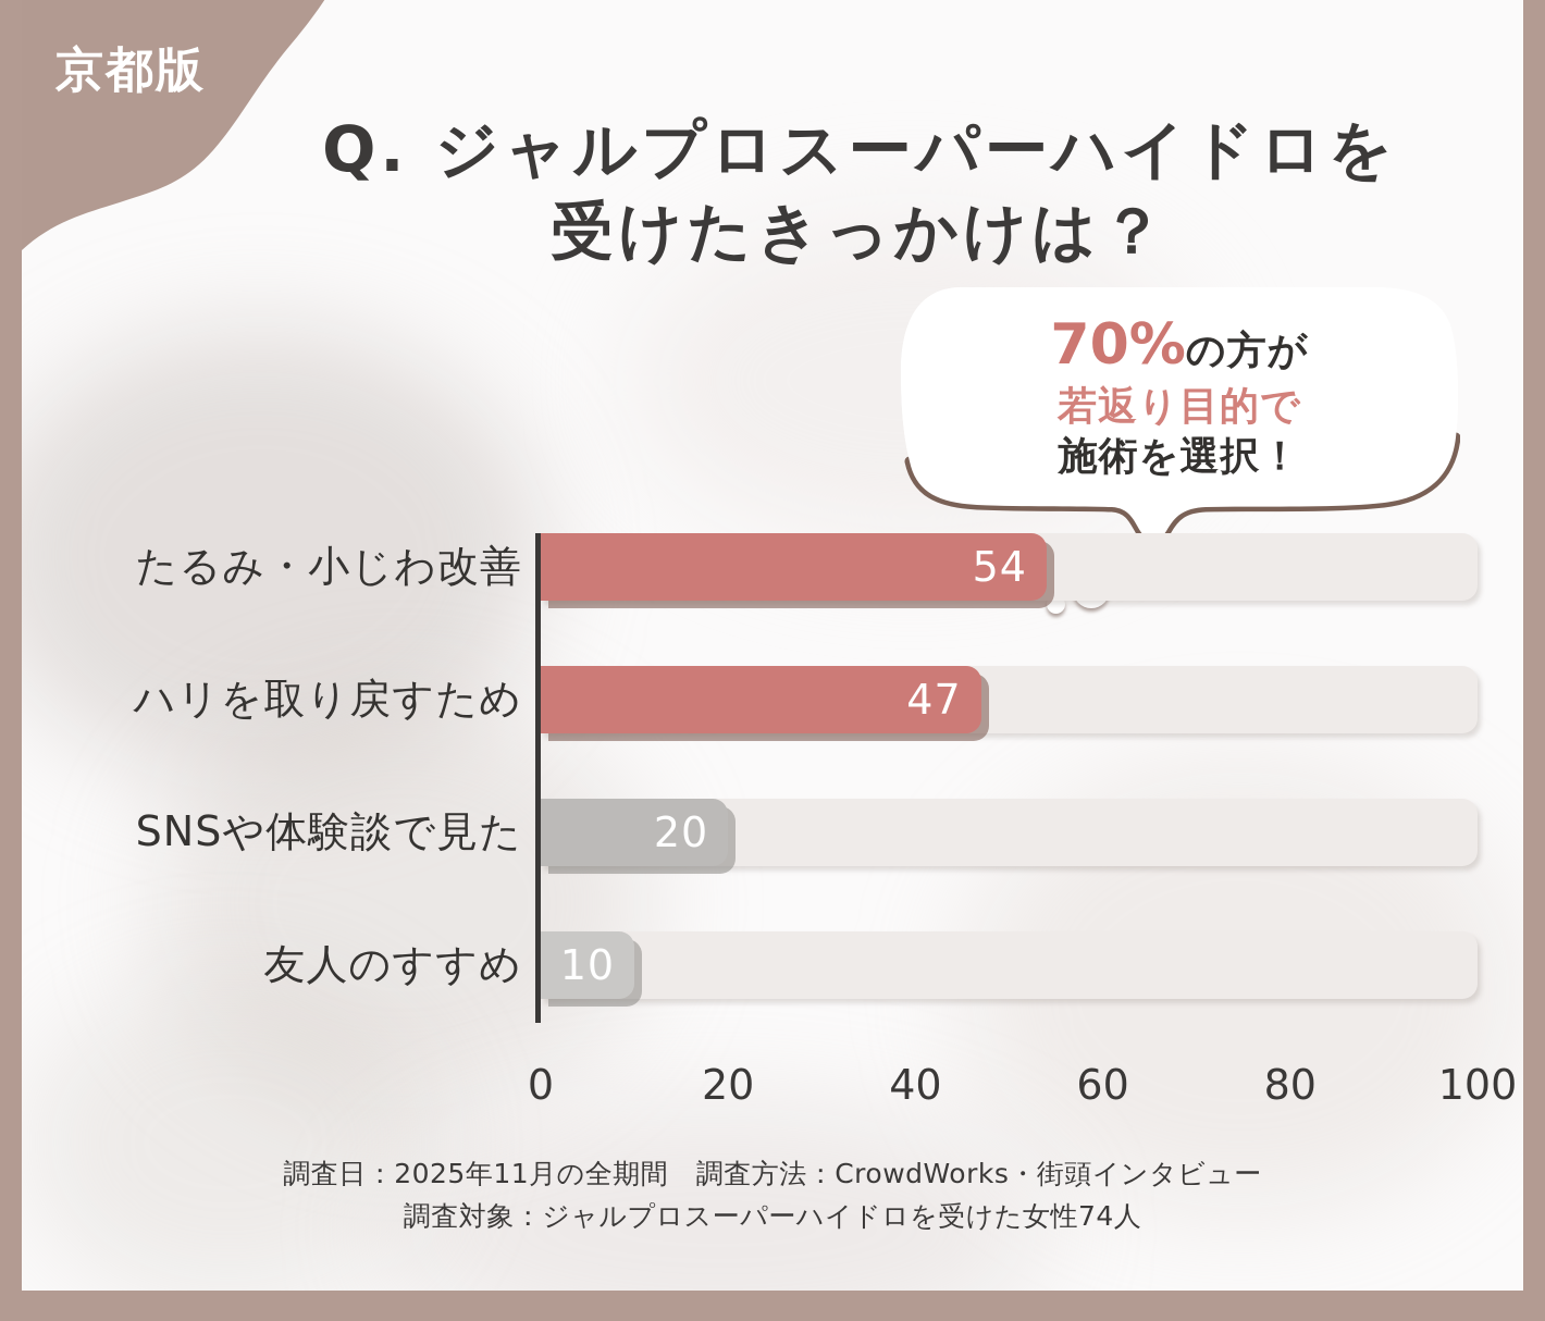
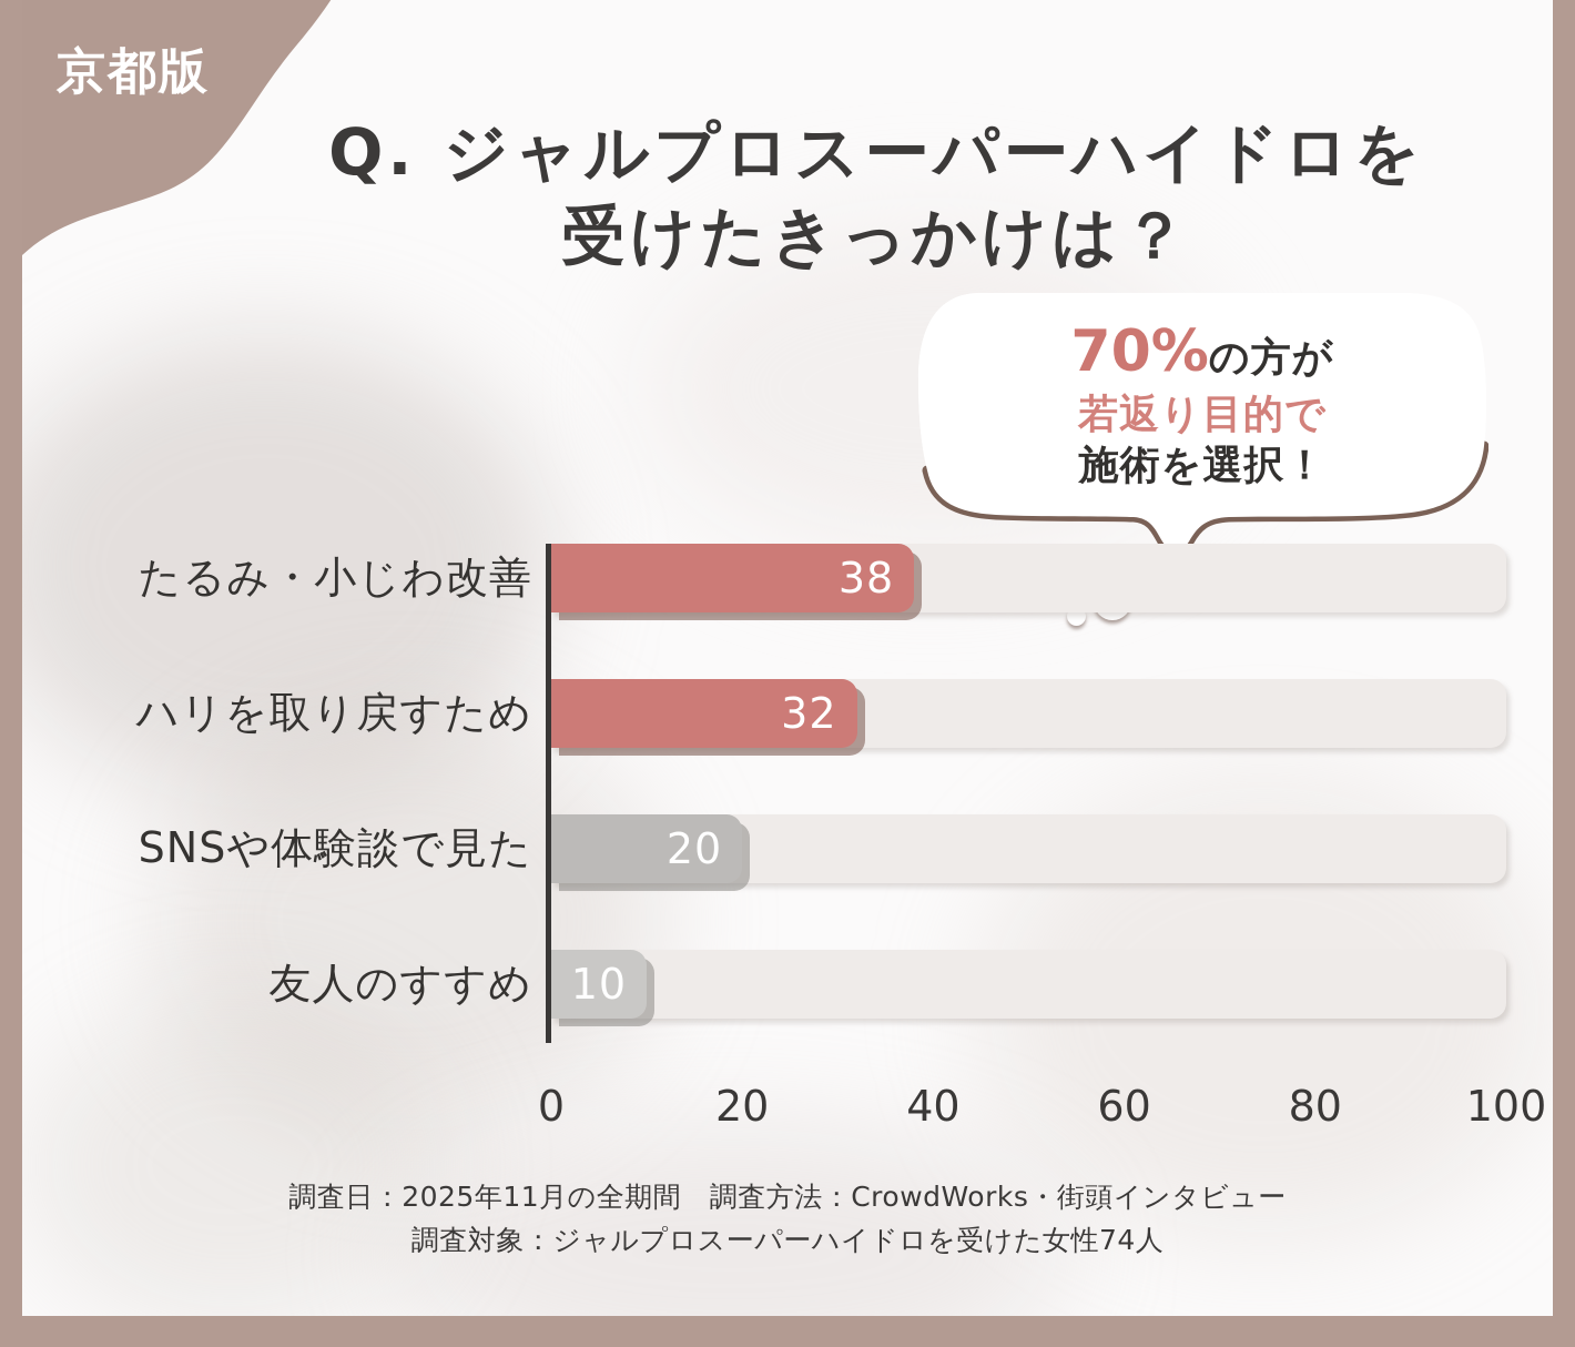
たるみ・小じわ改善: 54 -> 38
ハリを取り戻すため: 47 -> 32
